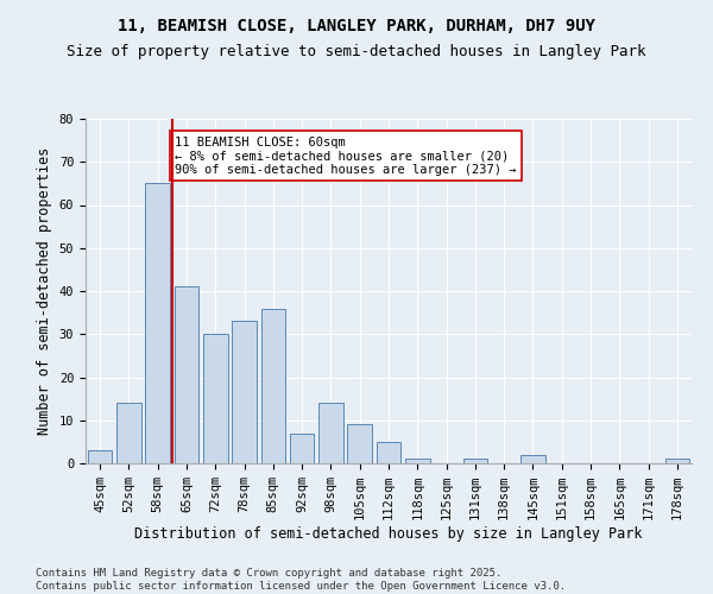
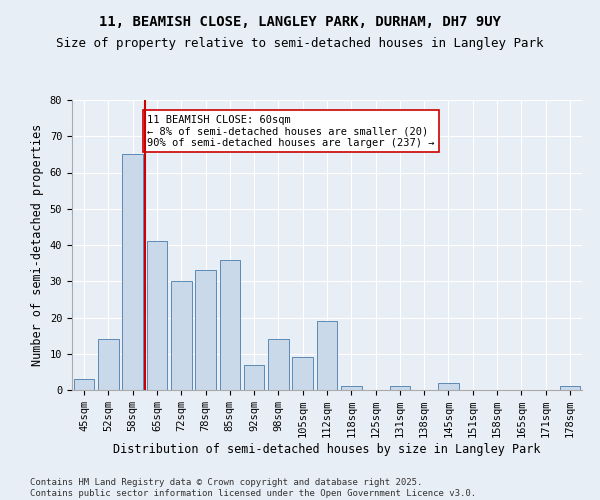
112sqm: 5 -> 19
